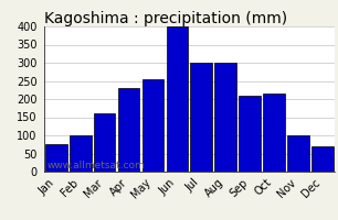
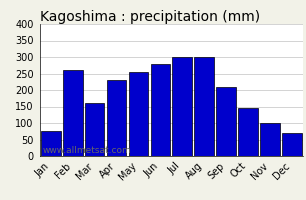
Feb: 100 -> 260
Jun: 400 -> 280
Oct: 215 -> 145
